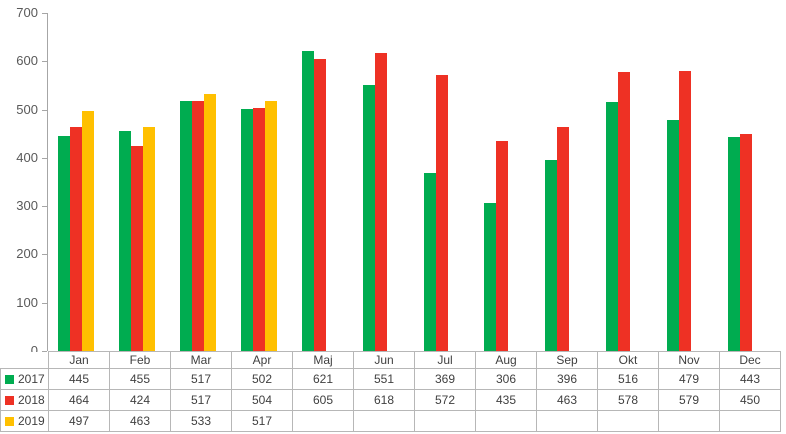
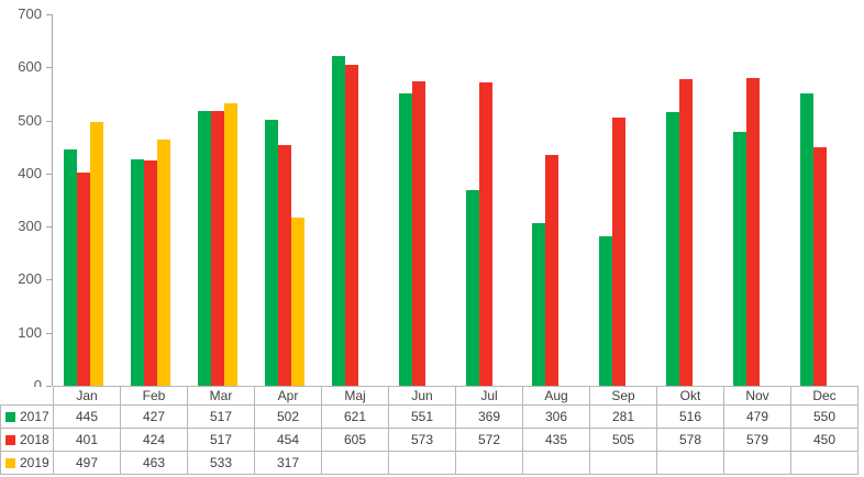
2018/Jan: 464 -> 401
2017/Feb: 455 -> 427
2018/Apr: 504 -> 454
2019/Apr: 517 -> 317
2018/Jun: 618 -> 573
2017/Sep: 396 -> 281
2018/Sep: 463 -> 505
2017/Dec: 443 -> 550
